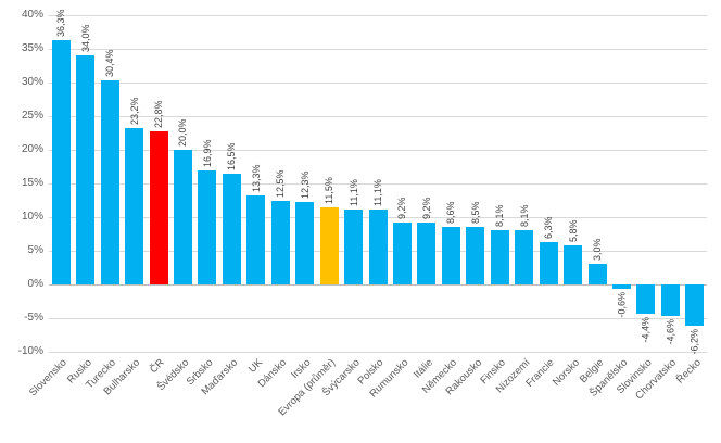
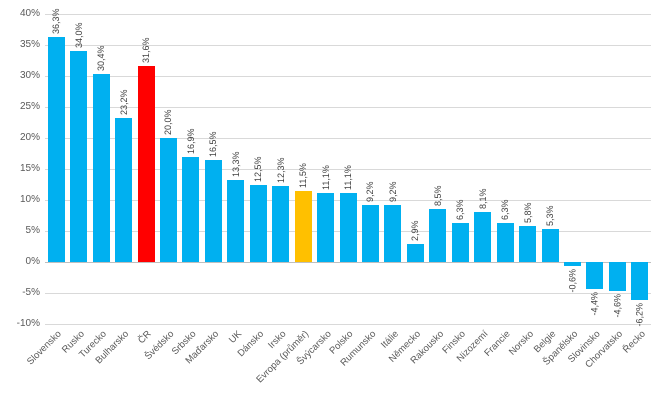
ČR: 22,8% -> 31,6%
Německo: 8,6% -> 2,9%
Finsko: 8,1% -> 6,3%
Belgie: 3,0% -> 5,3%
